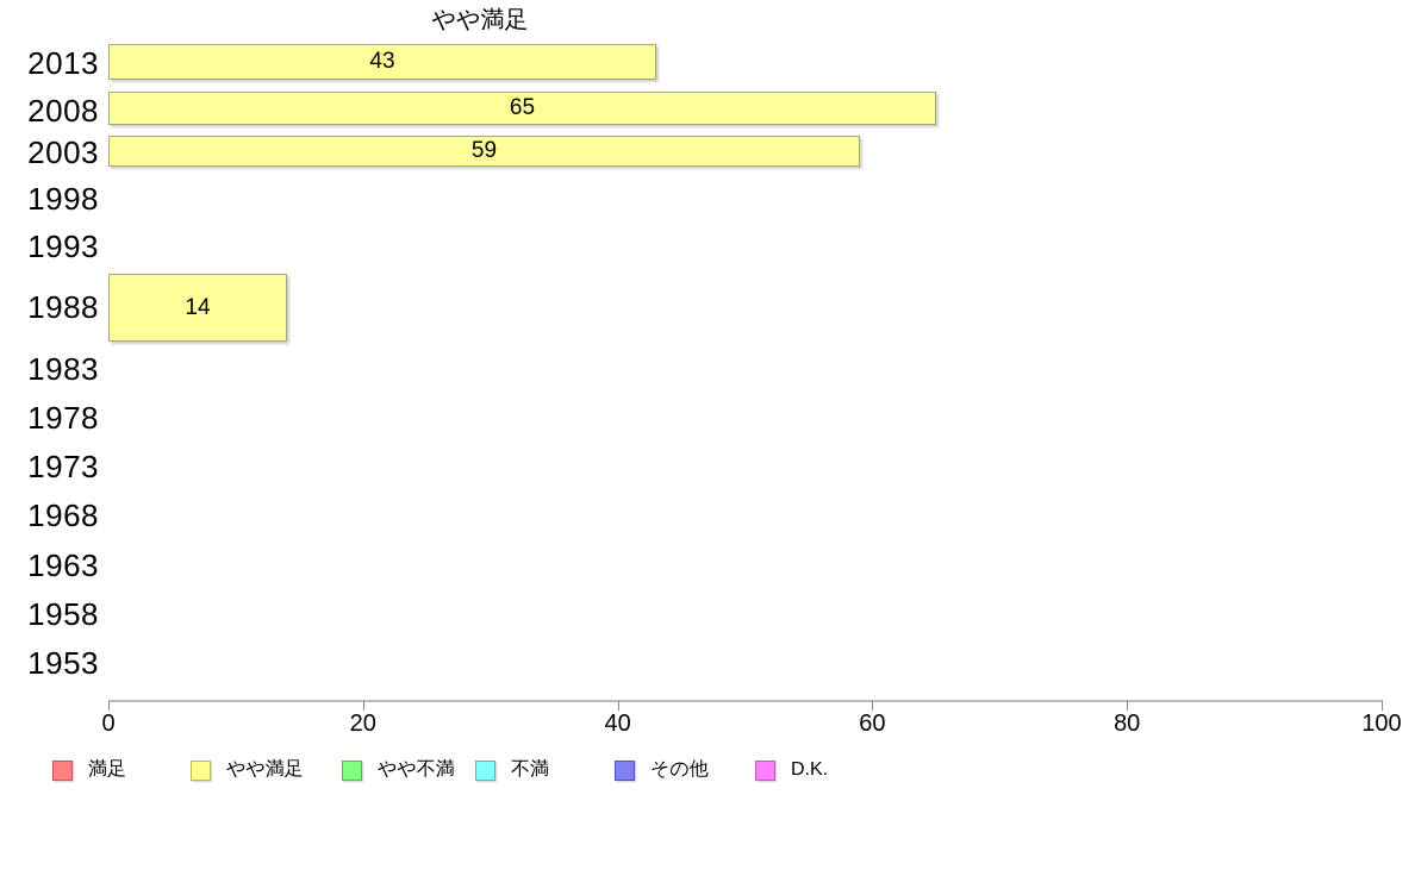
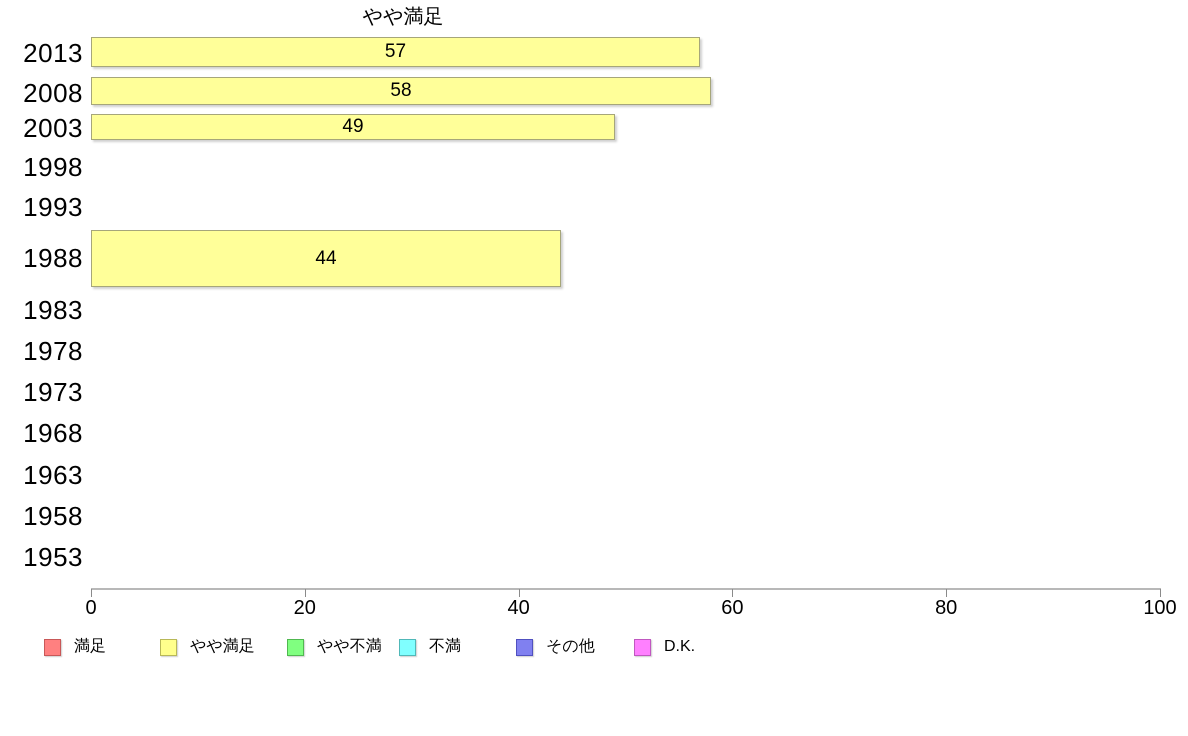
2013: 43 -> 57
2008: 65 -> 58
2003: 59 -> 49
1988: 14 -> 44
